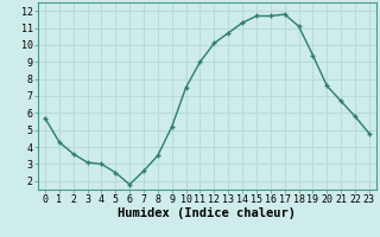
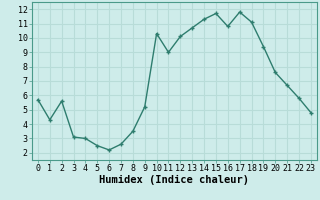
2: 3.6 -> 5.6
6: 1.8 -> 2.2
10: 7.5 -> 10.3
16: 11.7 -> 10.8
